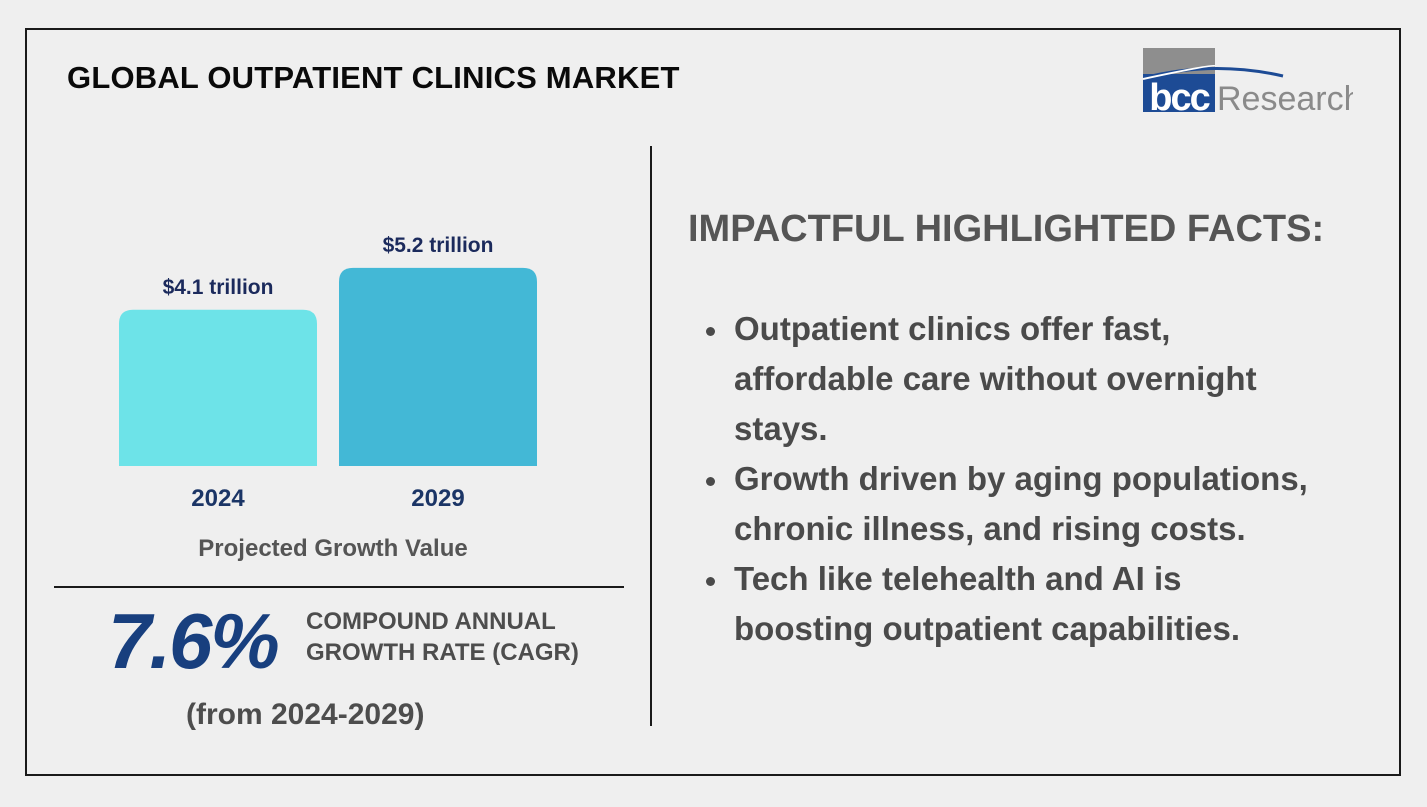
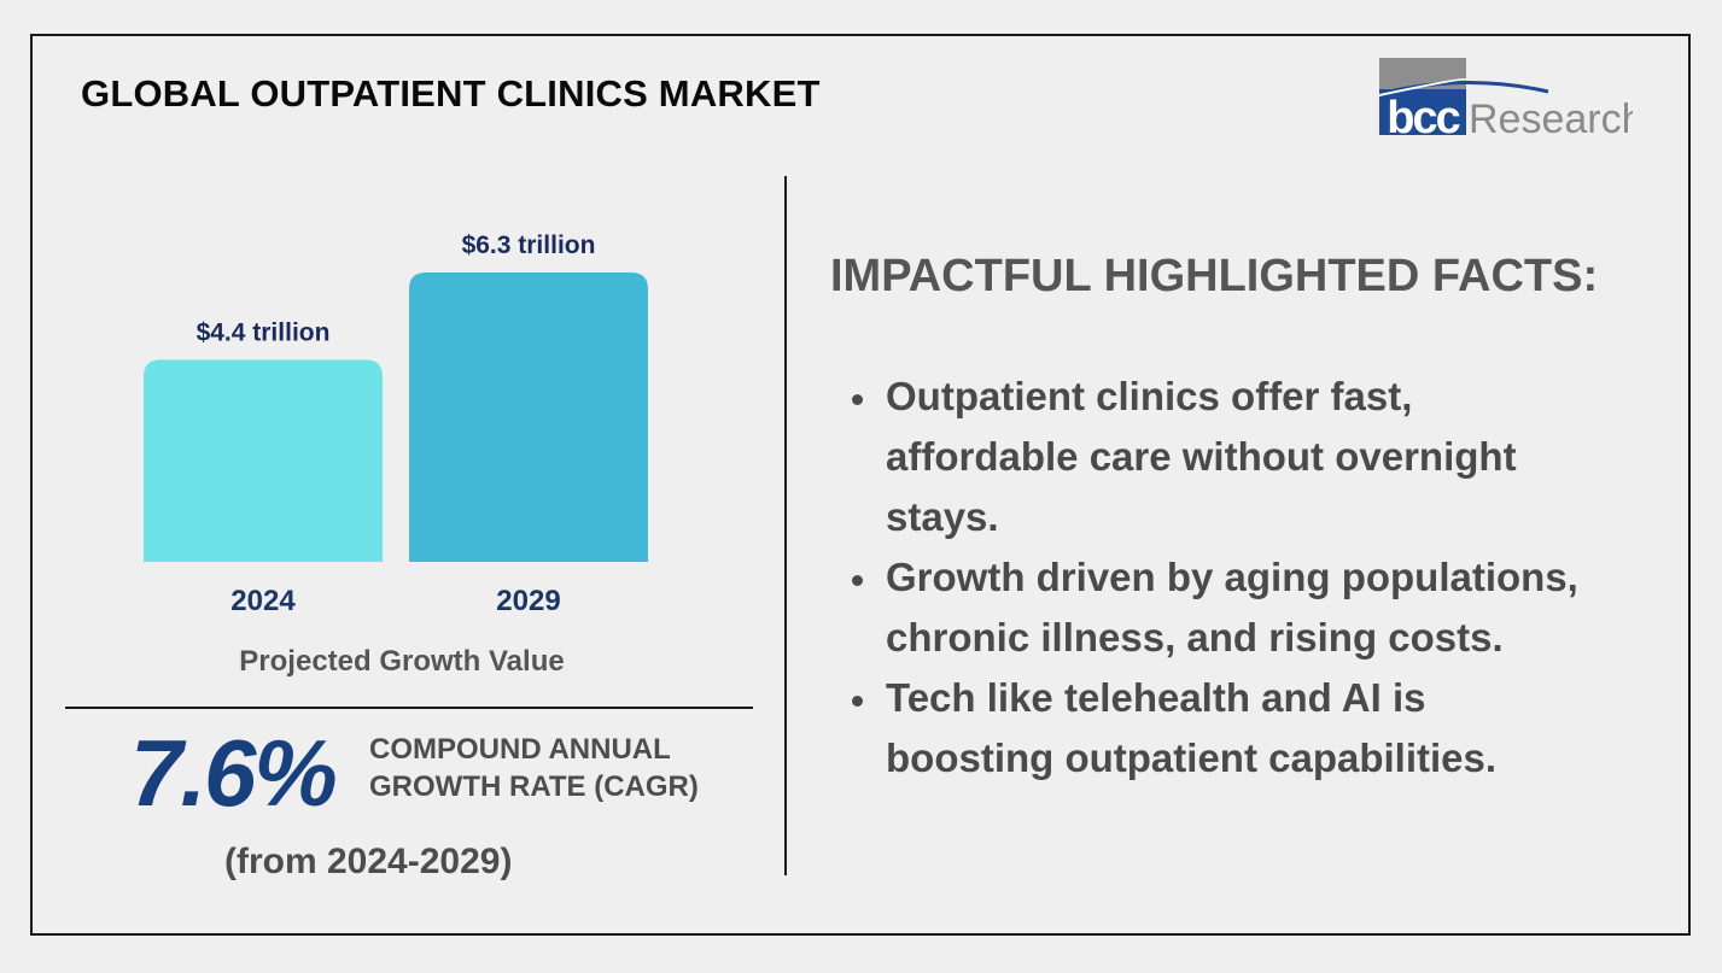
2024: $4.1 -> $4.4
2029: $5.2 -> $6.3
